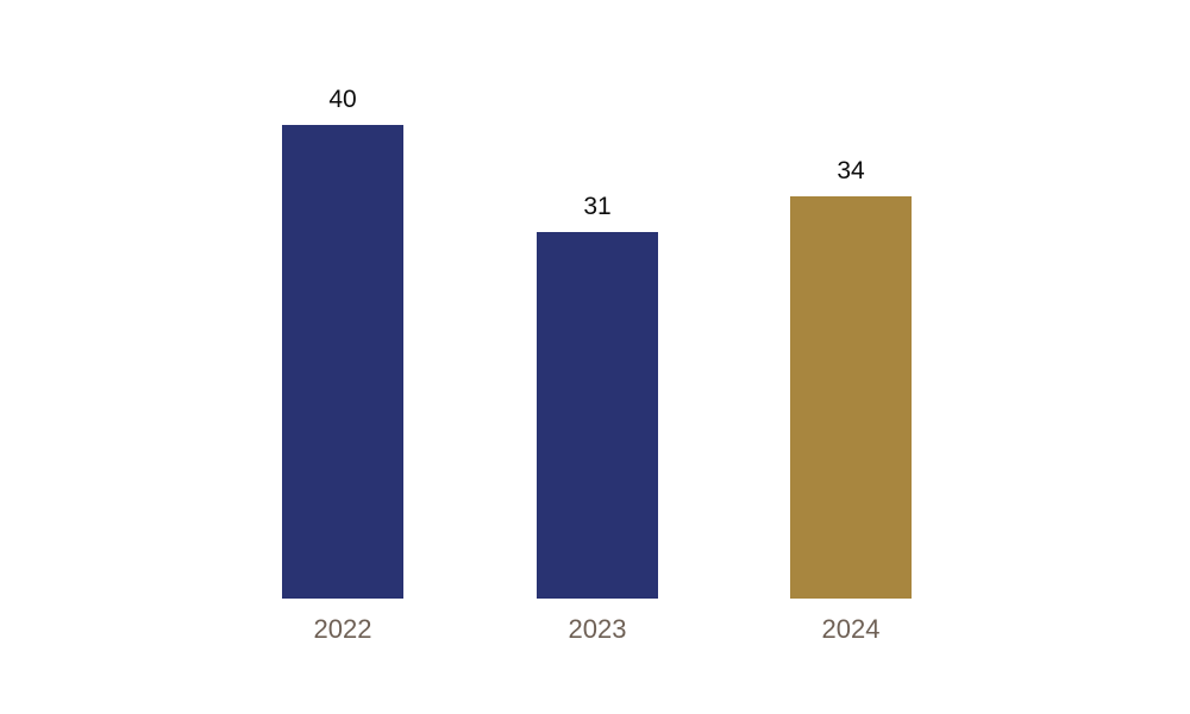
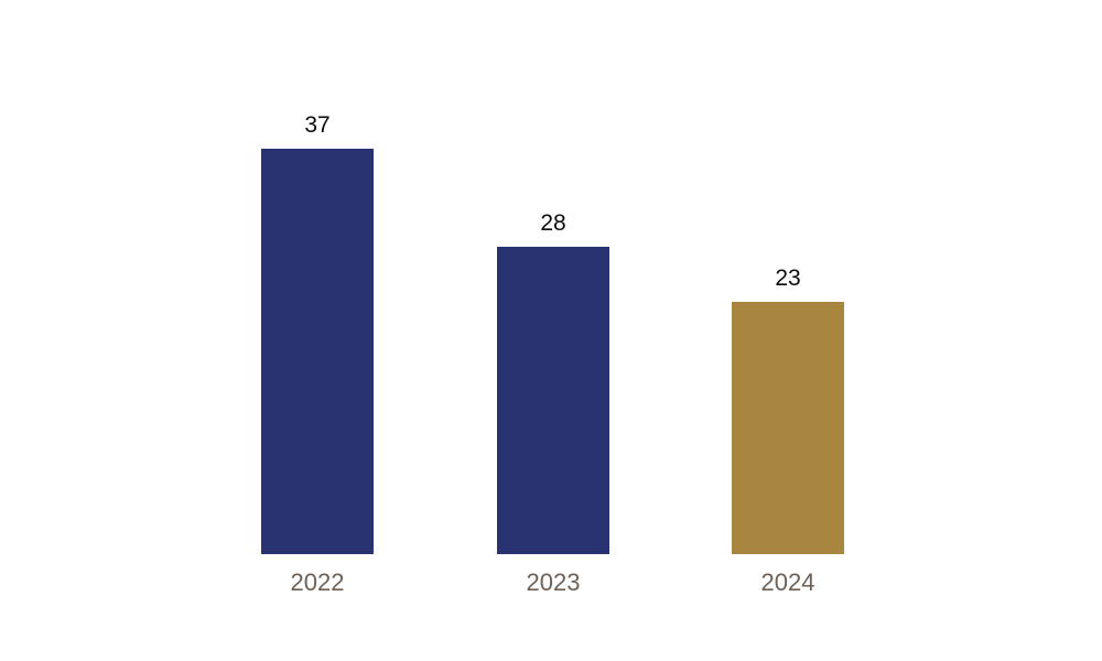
2022: 40 -> 37
2023: 31 -> 28
2024: 34 -> 23
